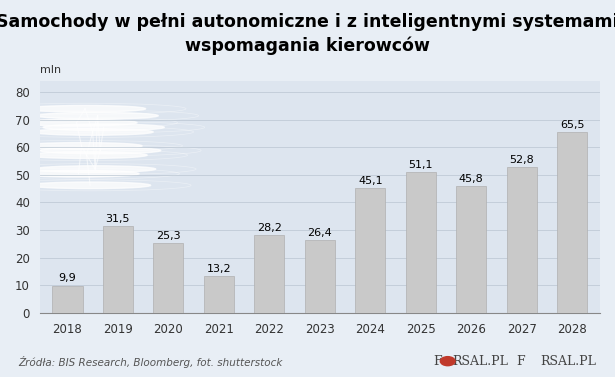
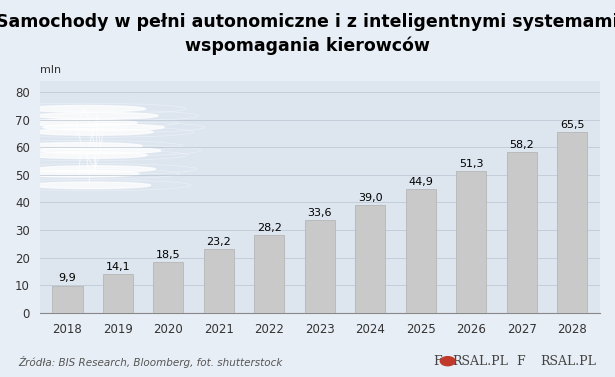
2019: 31,5 -> 14,1
2020: 25,3 -> 18,5
2021: 13,2 -> 23,2
2023: 26,4 -> 33,6
2024: 45,1 -> 39,0
2025: 51,1 -> 44,9
2026: 45,8 -> 51,3
2027: 52,8 -> 58,2
